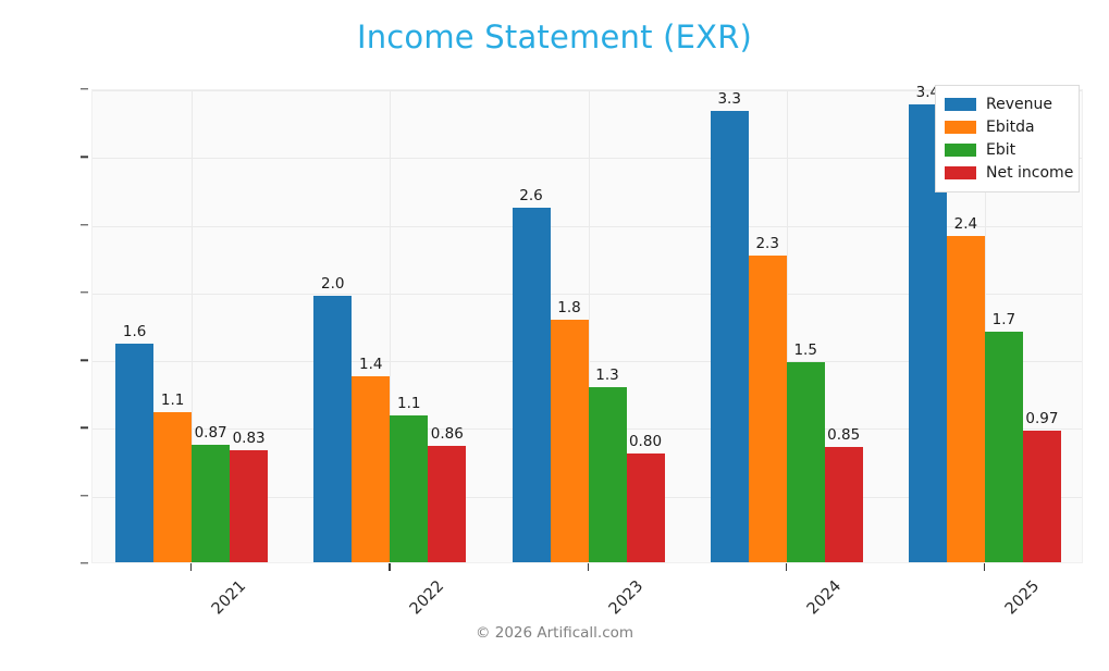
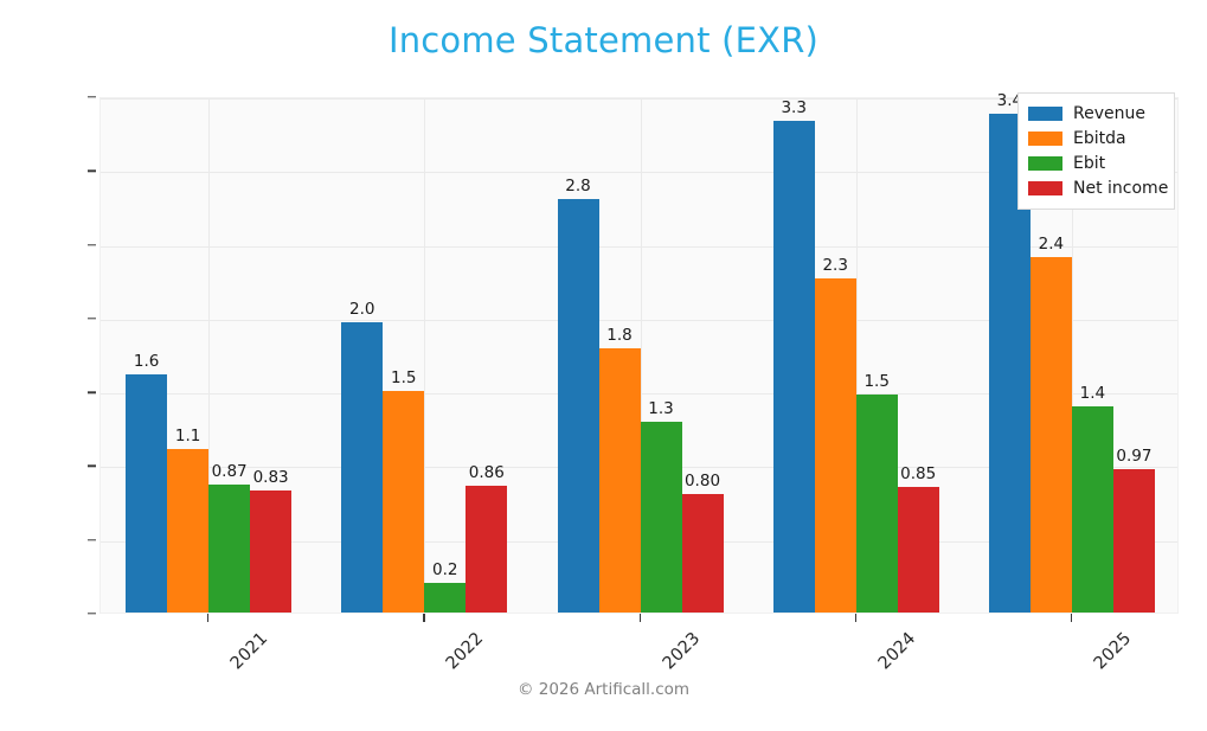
Ebitda/2022: 1.4 -> 1.5
Ebit/2022: 1.1 -> 0.2
Revenue/2023: 2.6 -> 2.8
Ebit/2025: 1.7 -> 1.4
